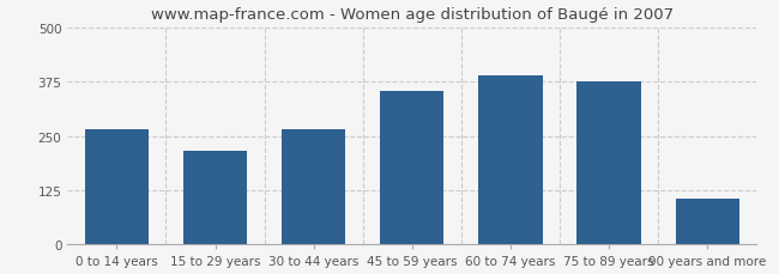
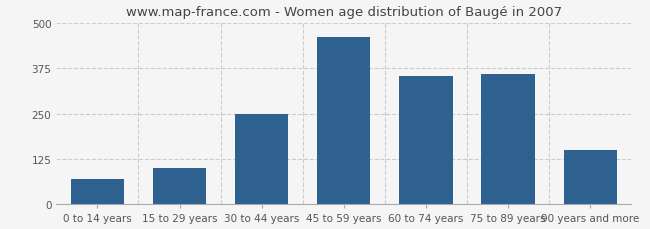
0 to 14 years: 265 -> 70
15 to 29 years: 215 -> 100
30 to 44 years: 265 -> 250
45 to 59 years: 355 -> 460
60 to 74 years: 390 -> 355
75 to 89 years: 375 -> 360
90 years and more: 105 -> 150
